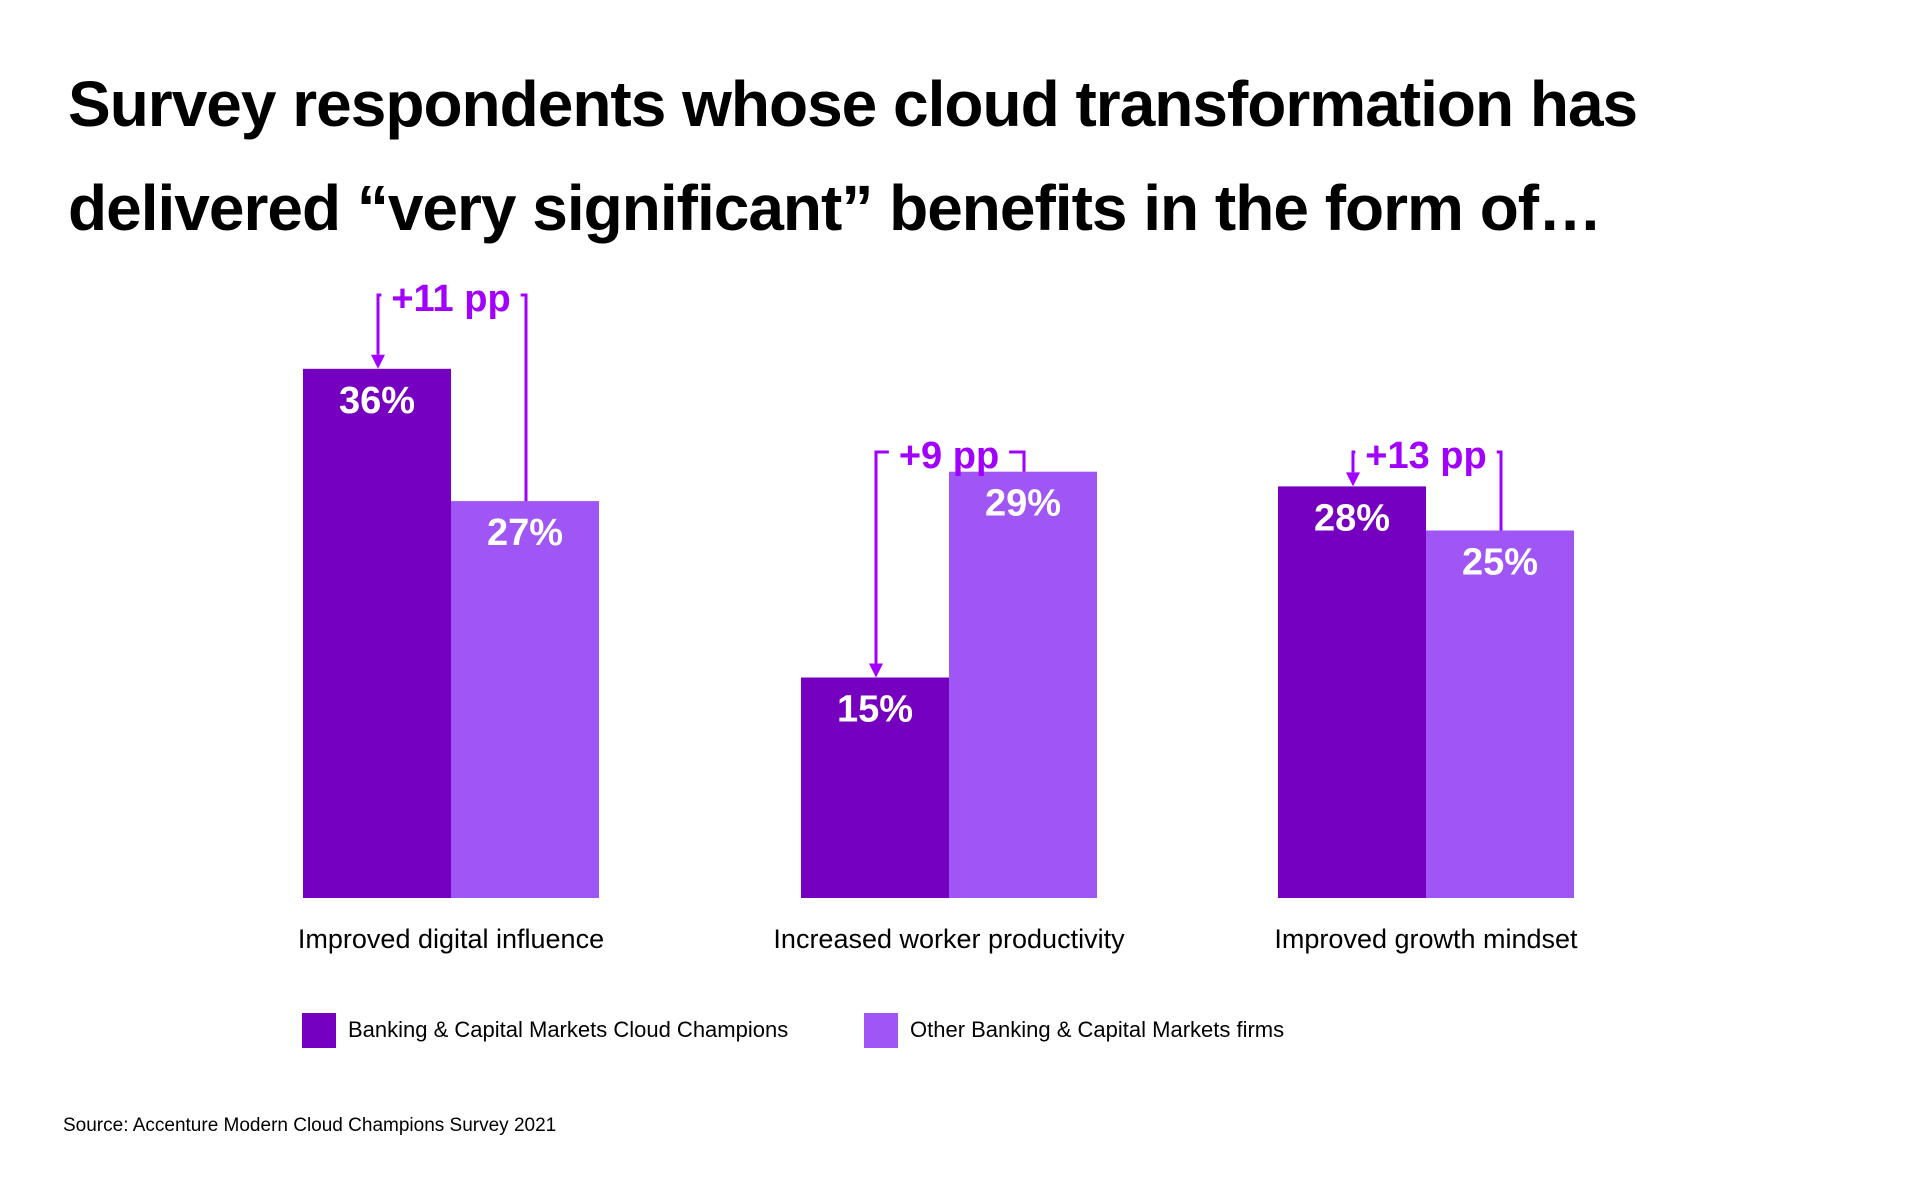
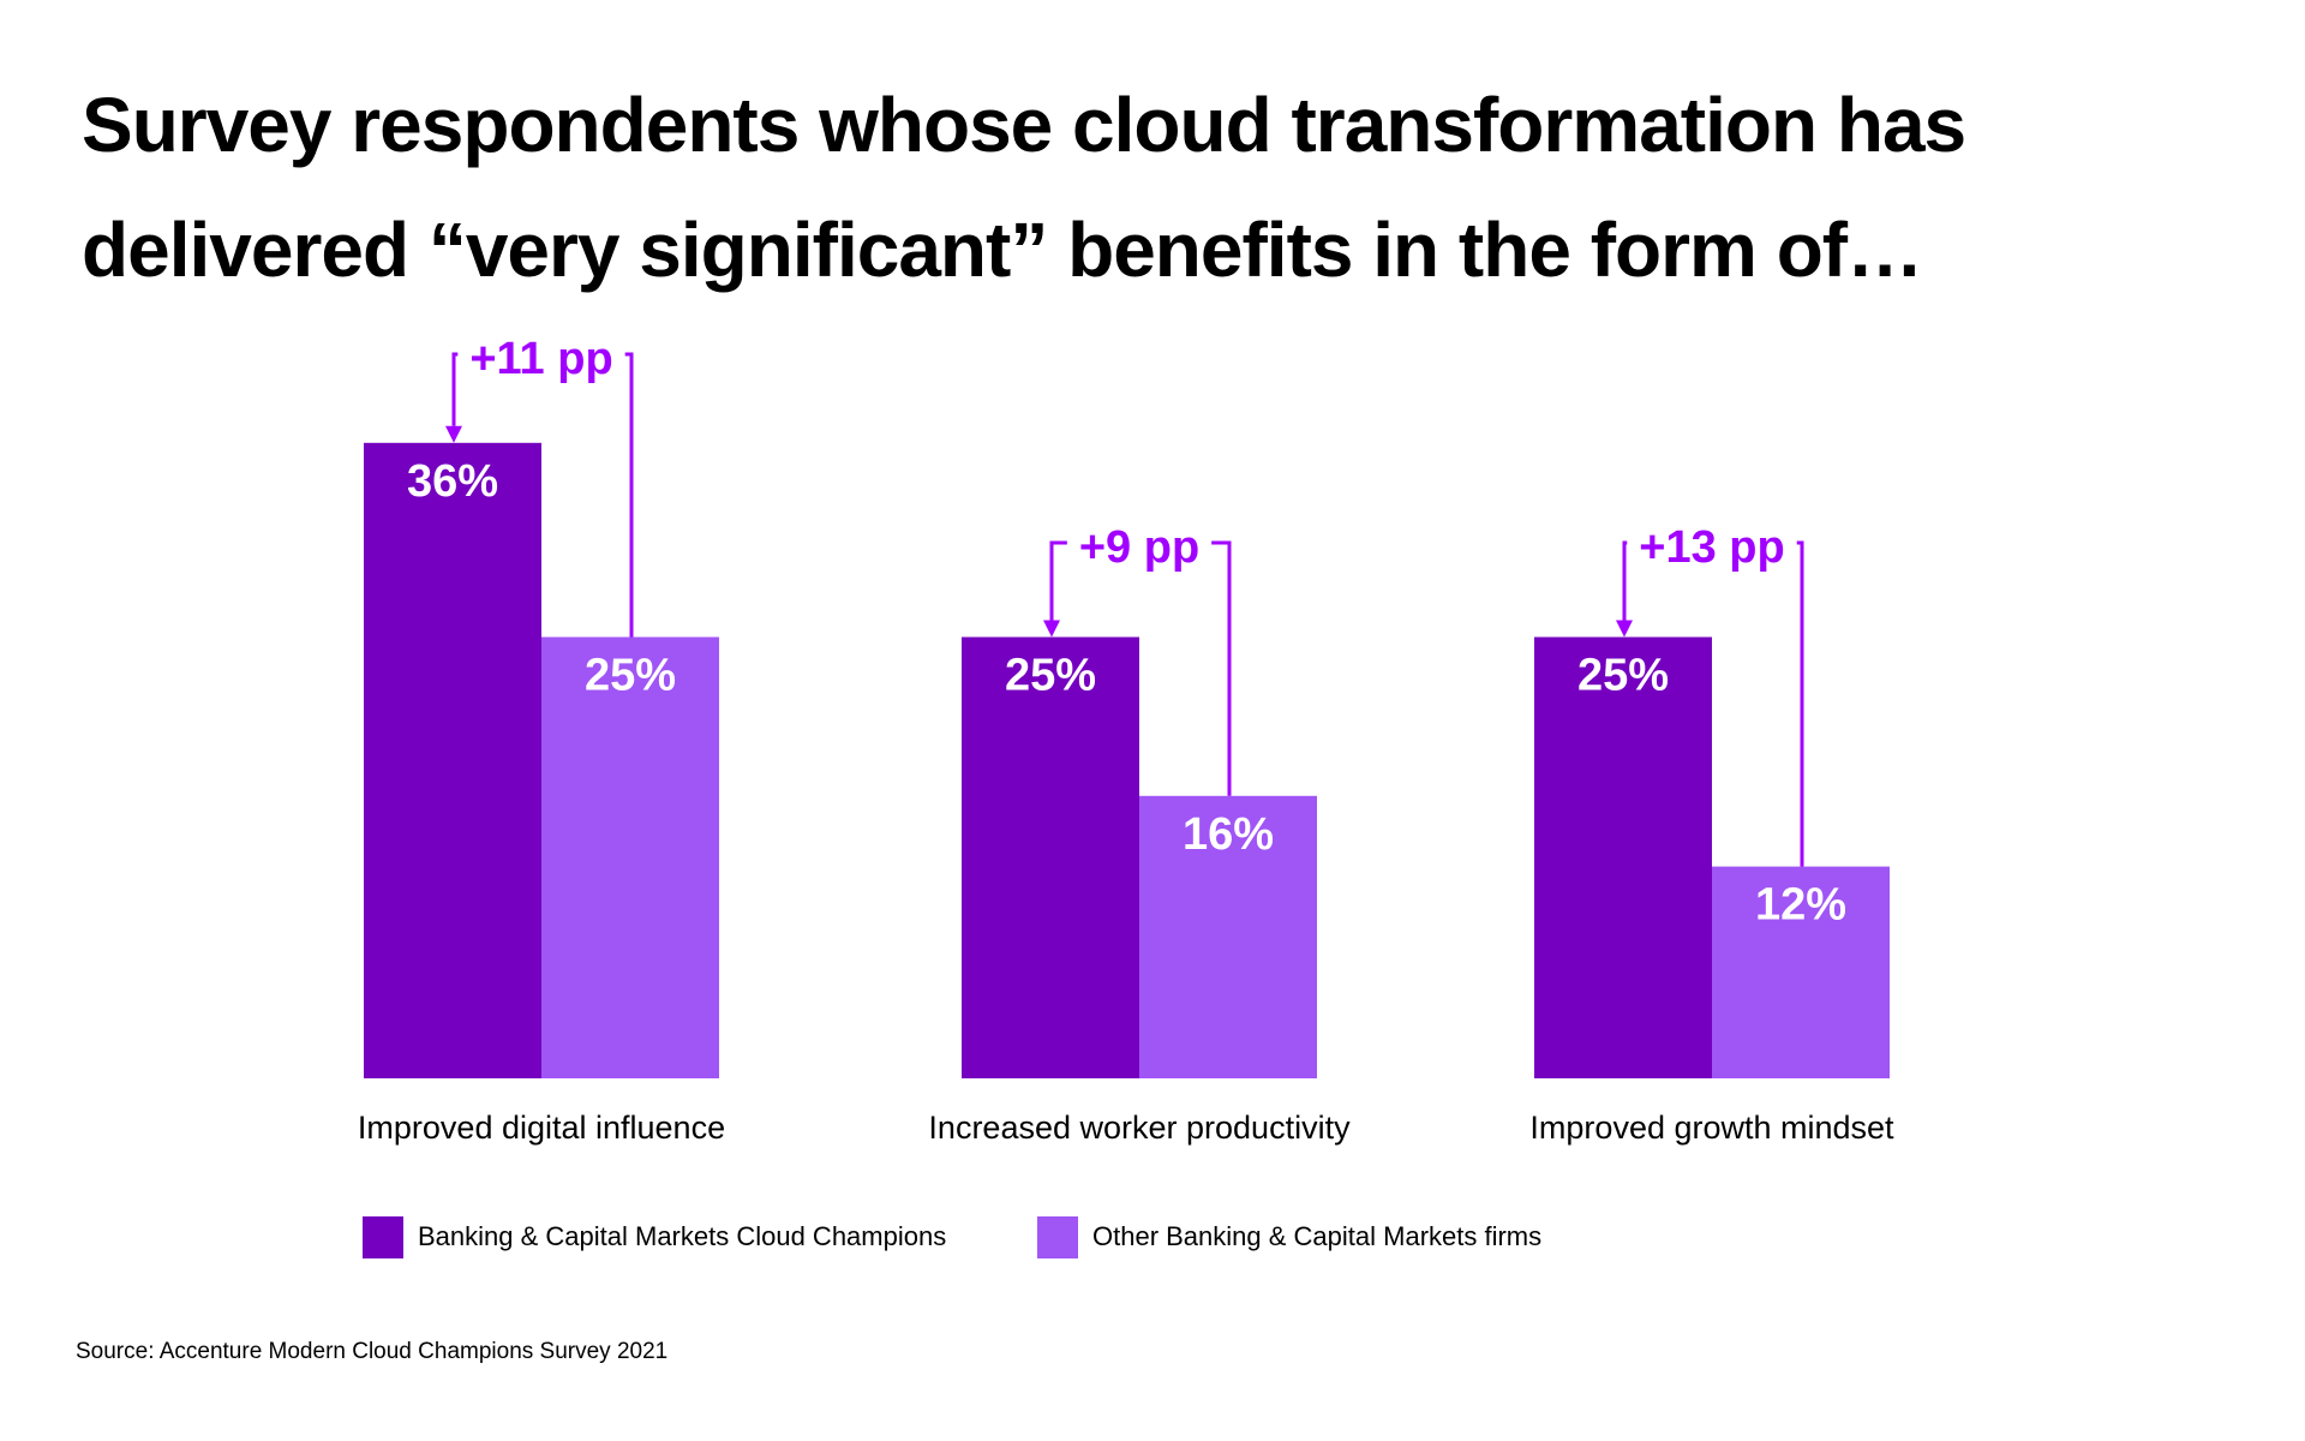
Other Banking & Capital Markets firms/Improved digital influence: 27% -> 25%
Banking & Capital Markets Cloud Champions/Increased worker productivity: 15% -> 25%
Other Banking & Capital Markets firms/Increased worker productivity: 29% -> 16%
Banking & Capital Markets Cloud Champions/Improved growth mindset: 28% -> 25%
Other Banking & Capital Markets firms/Improved growth mindset: 25% -> 12%
